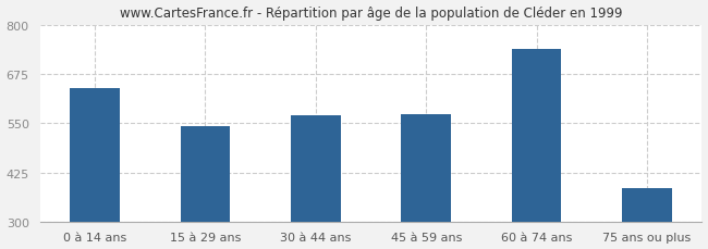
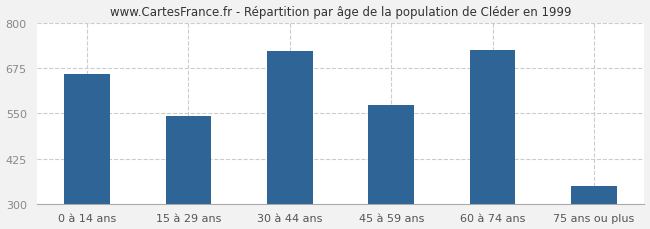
0 à 14 ans: 640 -> 660
30 à 44 ans: 570 -> 722
60 à 74 ans: 740 -> 725
75 ans ou plus: 385 -> 348
